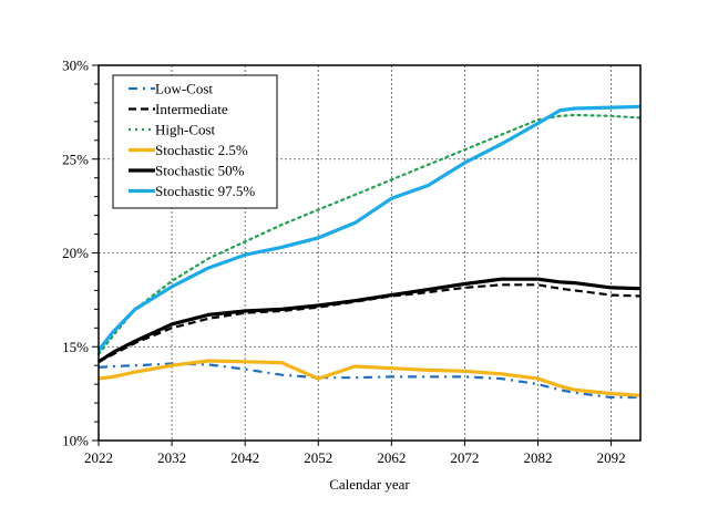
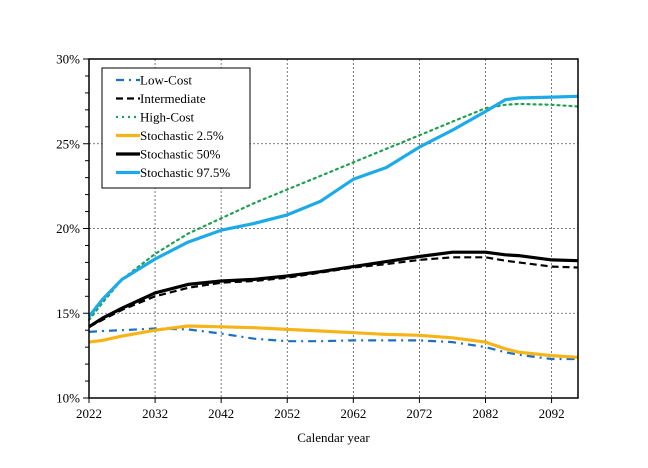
Stochastic 2.5%/2052: 13.3% -> 14.1%
